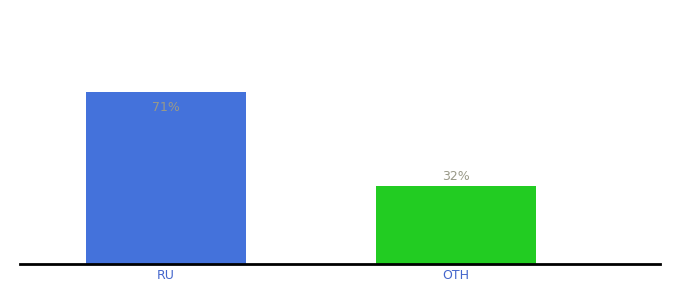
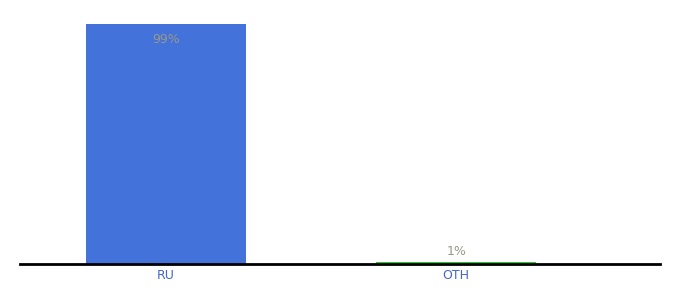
RU: 71% -> 99%
OTH: 32% -> 1%
